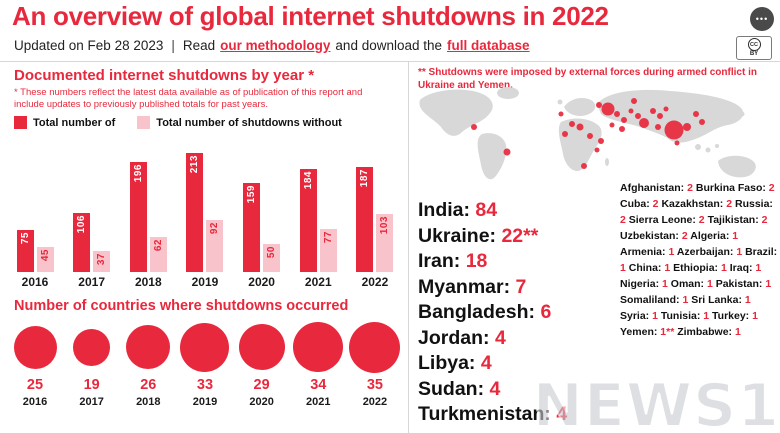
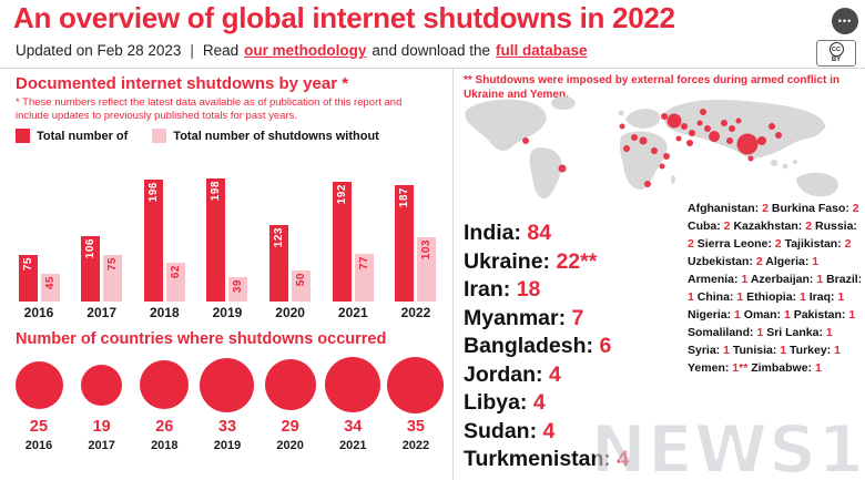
Documented internet shutdowns by year */Total number of shutdowns without/2017: 37 -> 75
Documented internet shutdowns by year */Total number of/2019: 213 -> 198
Documented internet shutdowns by year */Total number of shutdowns without/2019: 92 -> 39
Documented internet shutdowns by year */Total number of/2020: 159 -> 123
Documented internet shutdowns by year */Total number of/2021: 184 -> 192
